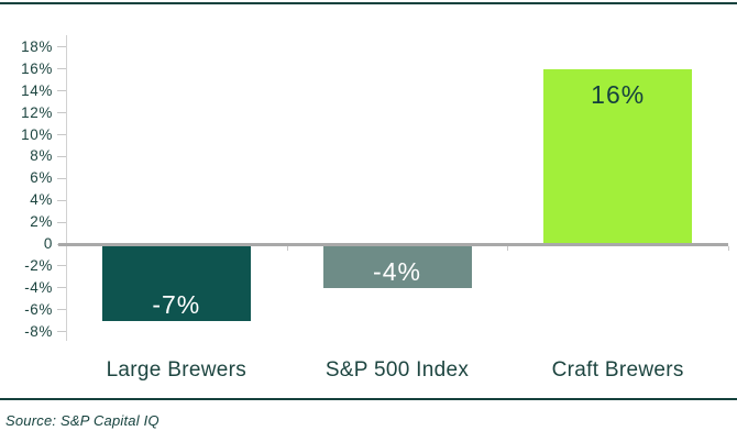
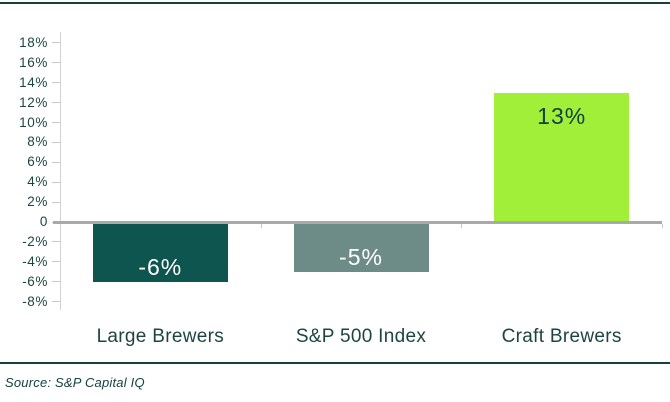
Large Brewers: -7% -> -6%
S&P 500 Index: -4% -> -5%
Craft Brewers: 16% -> 13%
